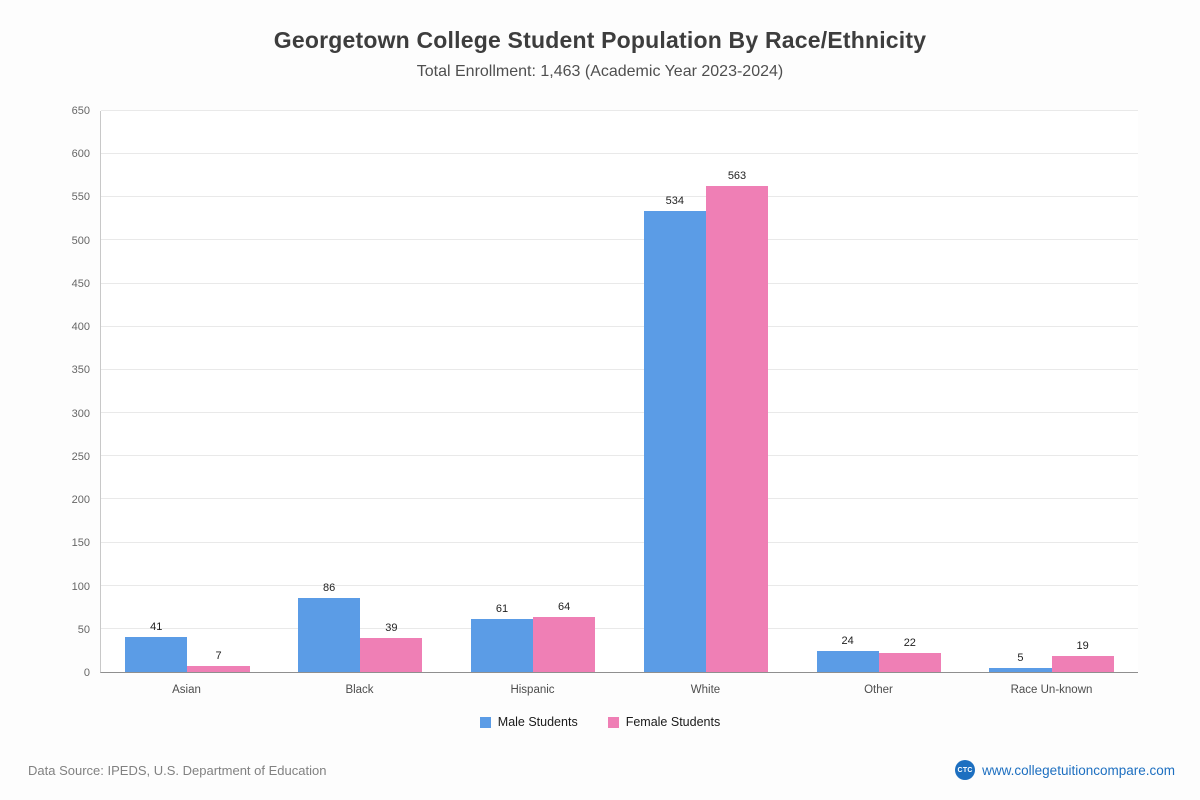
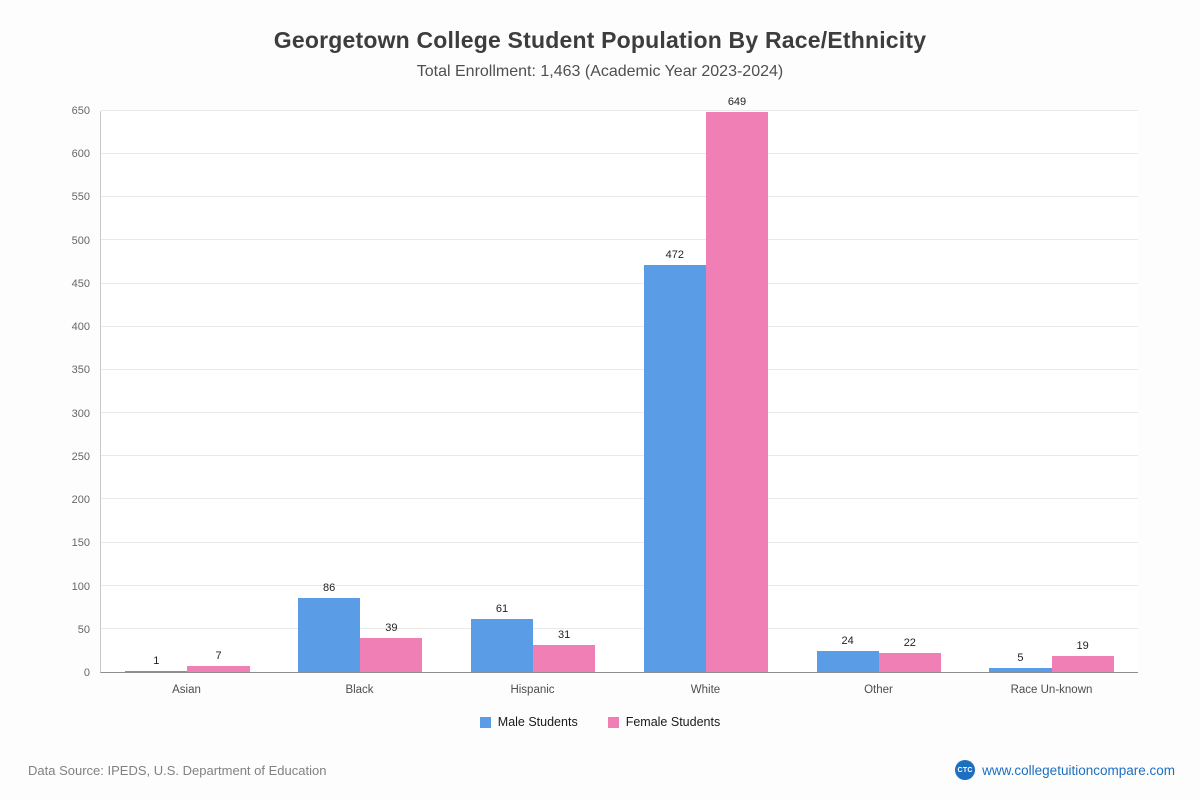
Male Students/Asian: 41 -> 1
Female Students/Hispanic: 64 -> 31
Male Students/White: 534 -> 472
Female Students/White: 563 -> 649
